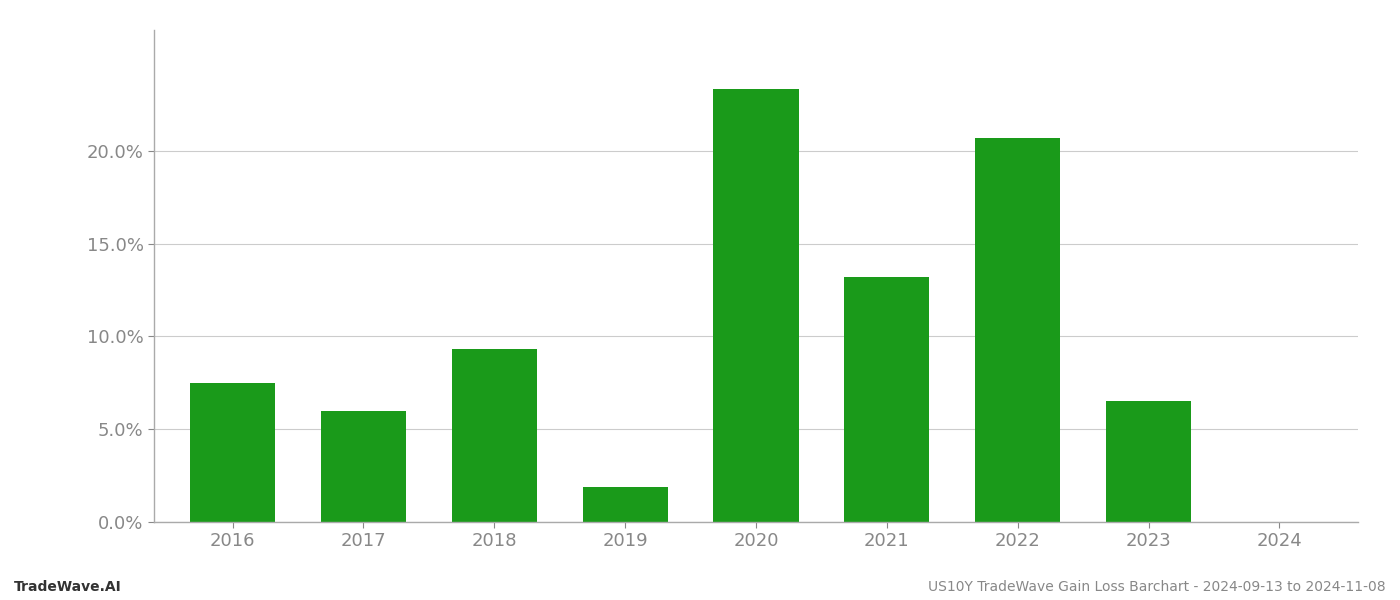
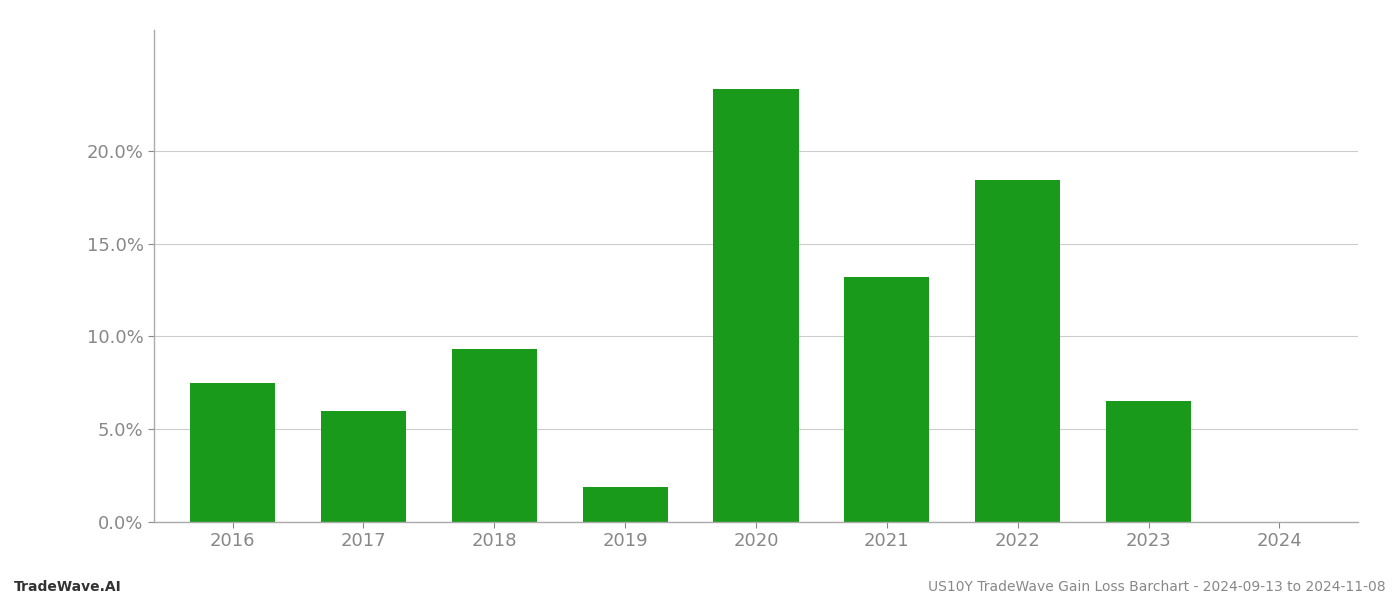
2022: 20.7% -> 18.4%
